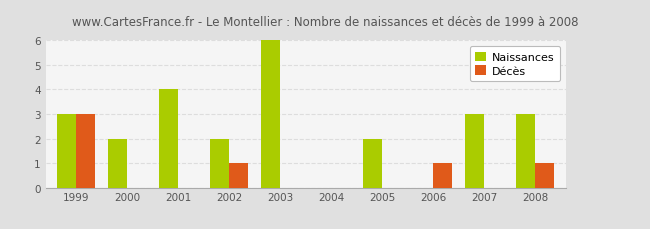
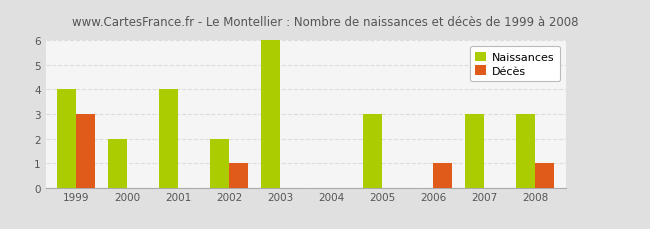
Naissances/1999: 3 -> 4
Naissances/2005: 2 -> 3
